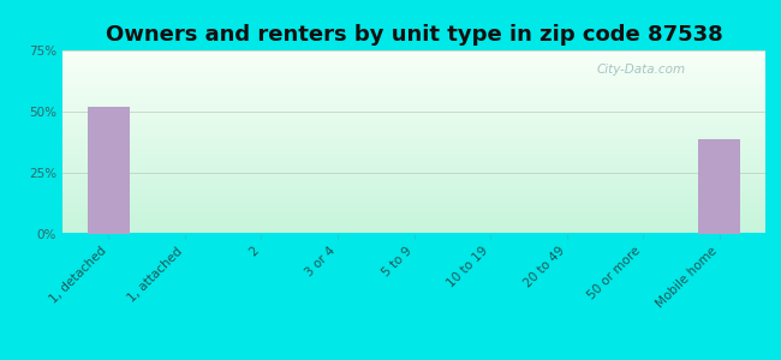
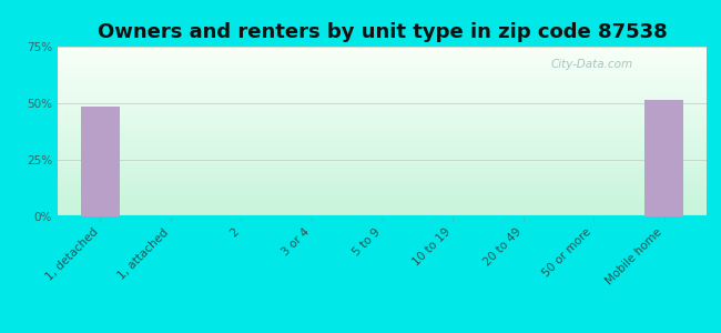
1, detached: 52.0% -> 48.5%
Mobile home: 38.5% -> 51.5%
